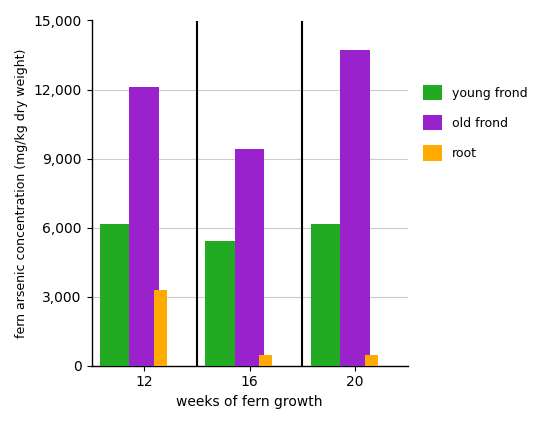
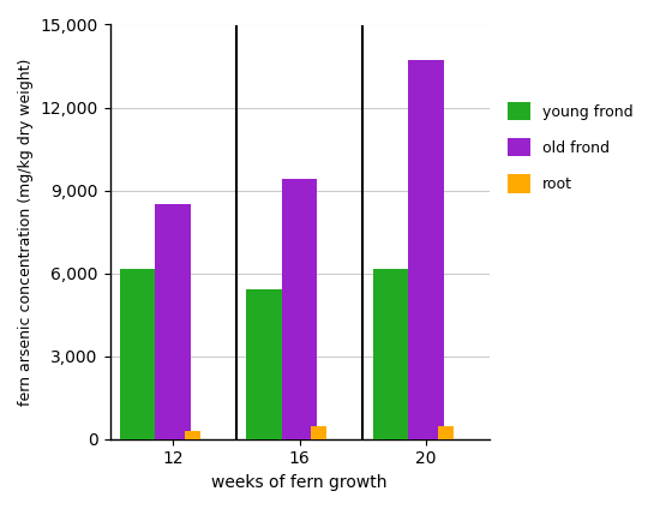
old frond/12: 12,100 -> 8,500
root/12: 3,300 -> 300
